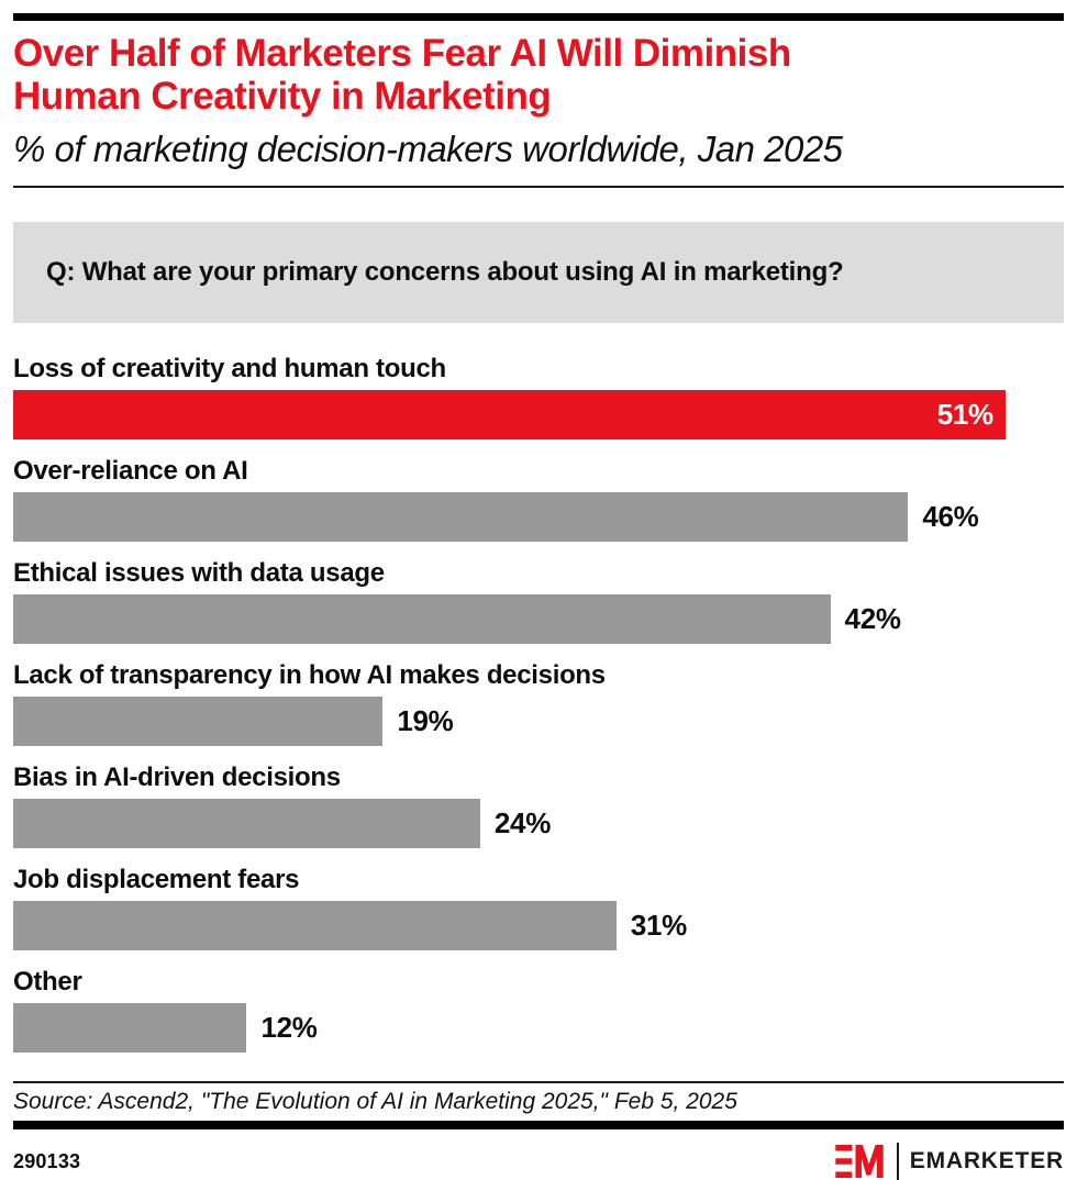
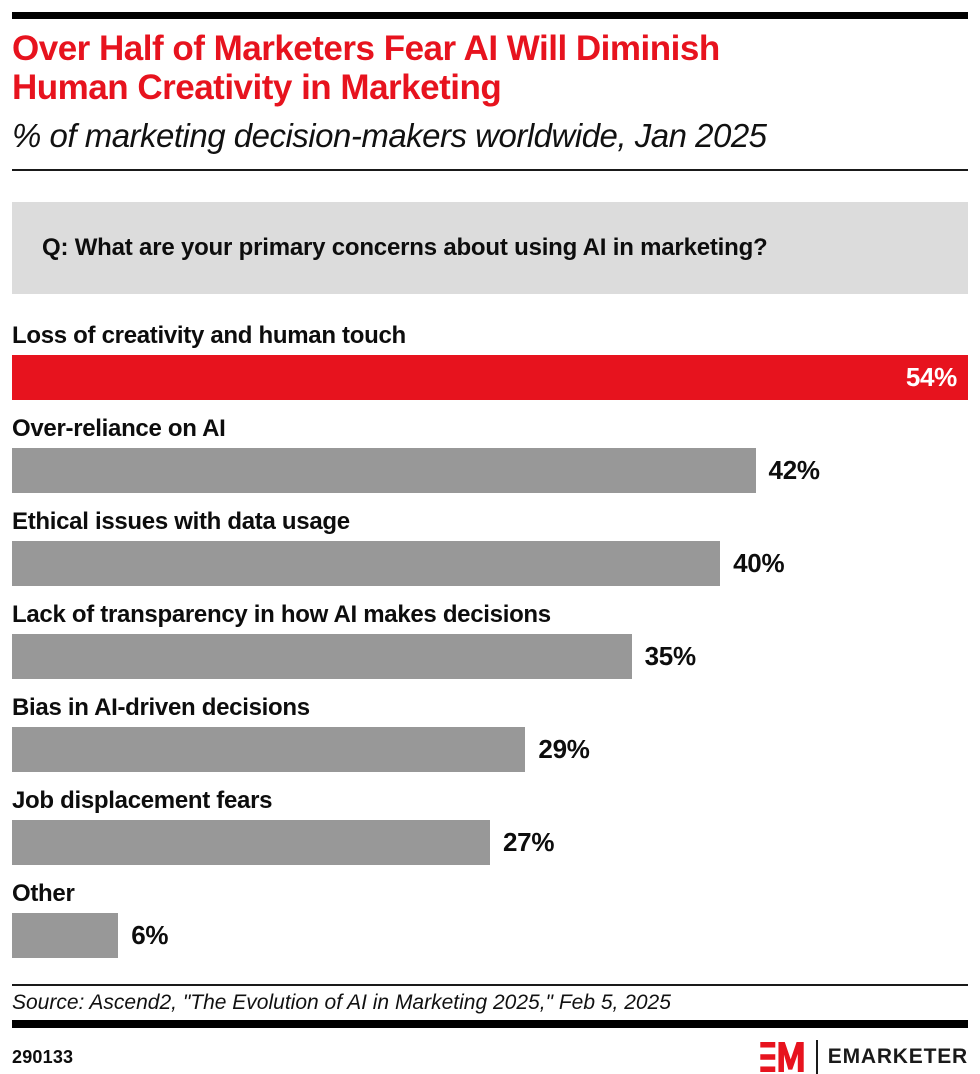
Loss of creativity and human touch: 51% -> 54%
Over-reliance on AI: 46% -> 42%
Ethical issues with data usage: 42% -> 40%
Lack of transparency in how AI makes decisions: 19% -> 35%
Bias in AI-driven decisions: 24% -> 29%
Job displacement fears: 31% -> 27%
Other: 12% -> 6%
